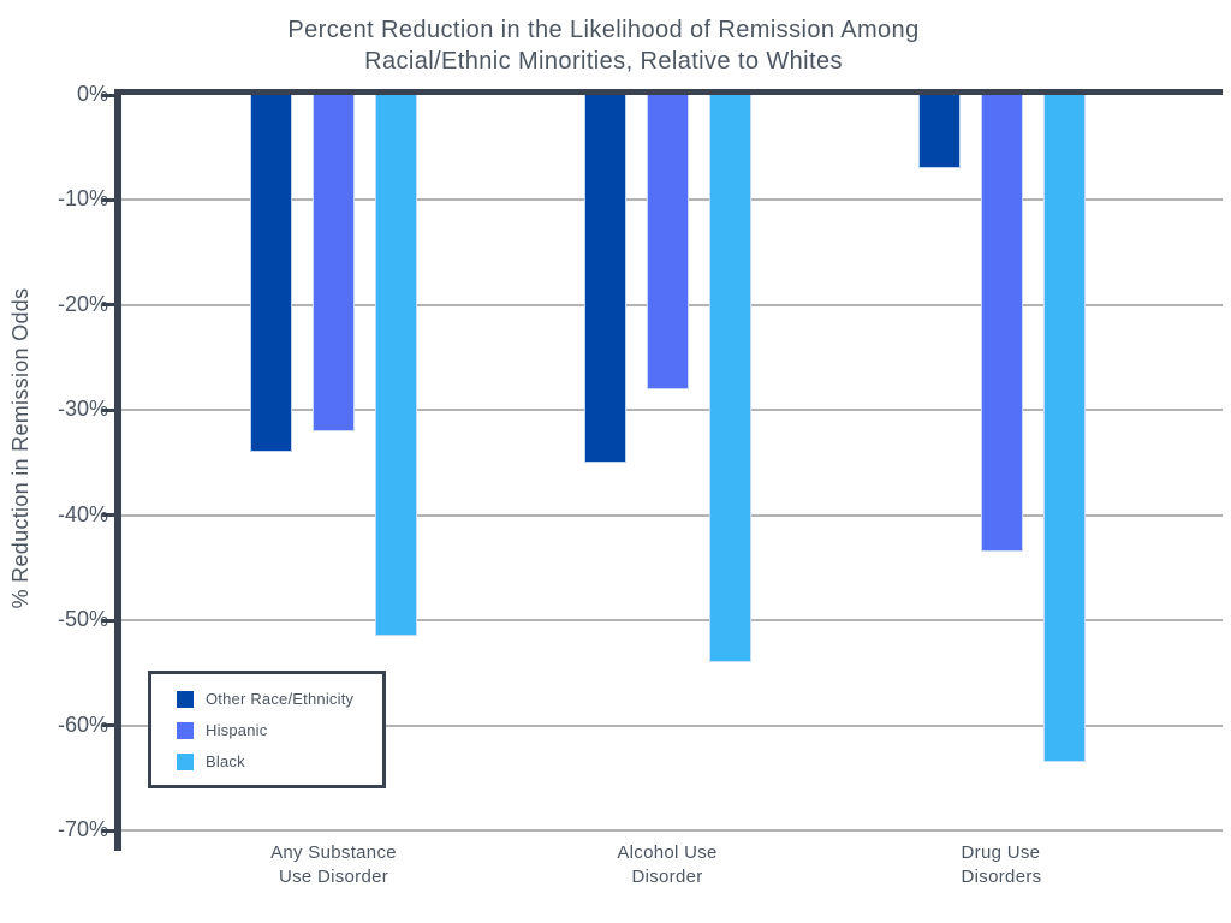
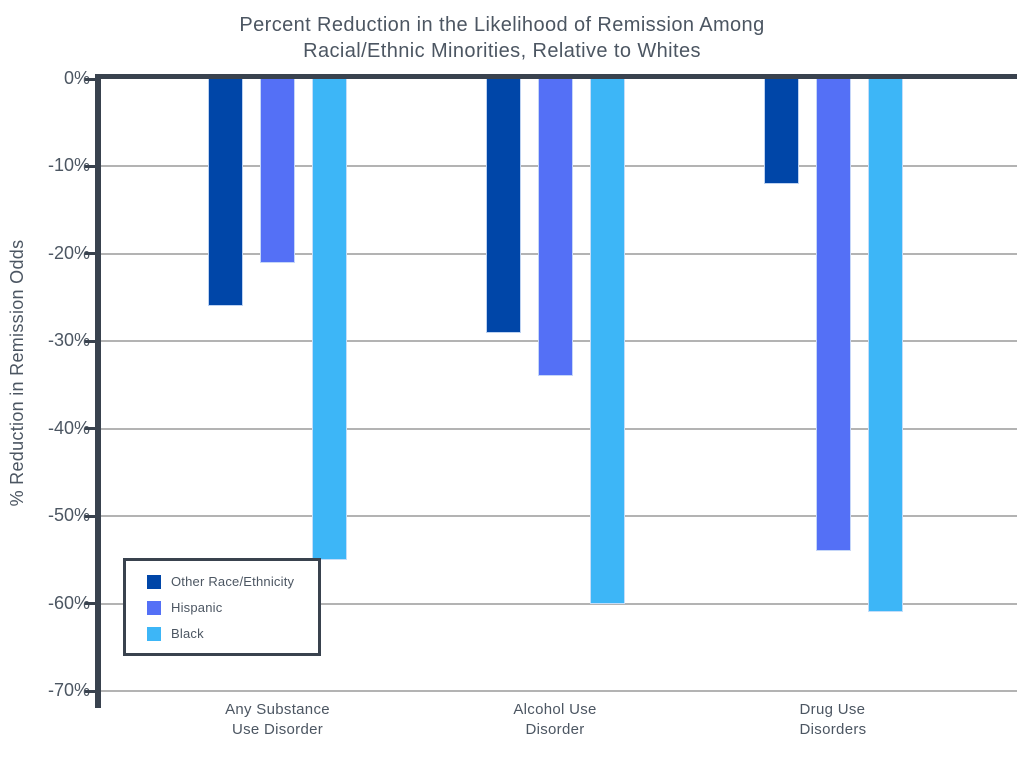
Other Race/Ethnicity/Any Substance Use Disorder: -34% -> -26%
Hispanic/Any Substance Use Disorder: -32% -> -21%
Black/Any Substance Use Disorder: -52% -> -55%
Other Race/Ethnicity/Alcohol Use Disorder: -35% -> -29%
Hispanic/Alcohol Use Disorder: -28% -> -34%
Black/Alcohol Use Disorder: -54% -> -60%
Other Race/Ethnicity/Drug Use Disorders: -7% -> -12%
Hispanic/Drug Use Disorders: -44% -> -54%
Black/Drug Use Disorders: -64% -> -61%
